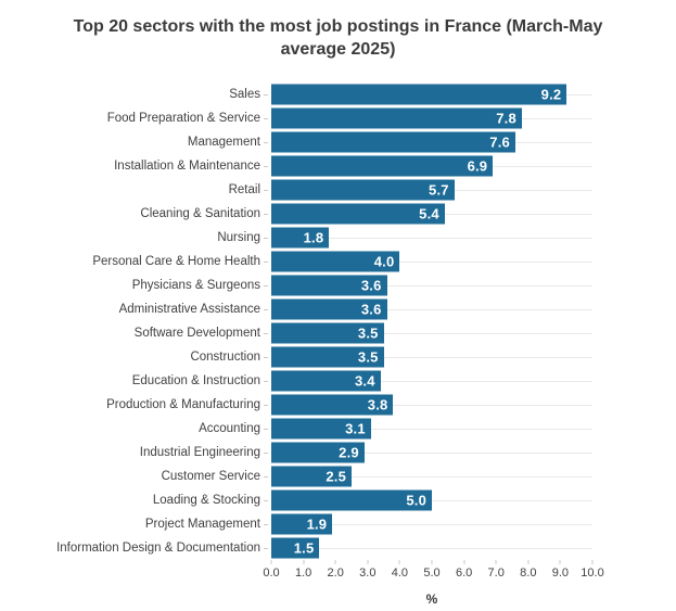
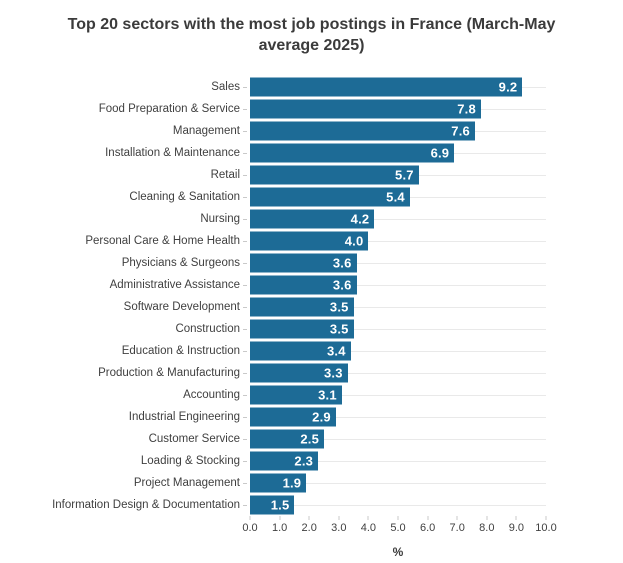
Nursing: 1.8 -> 4.2
Production & Manufacturing: 3.8 -> 3.3
Loading & Stocking: 5.0 -> 2.3
